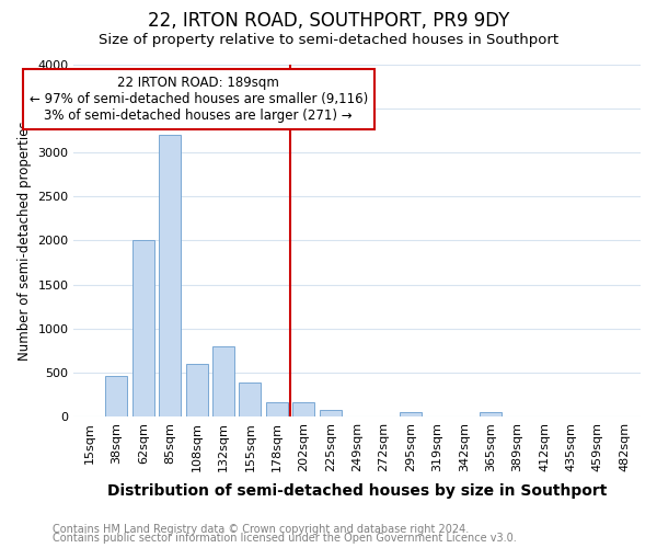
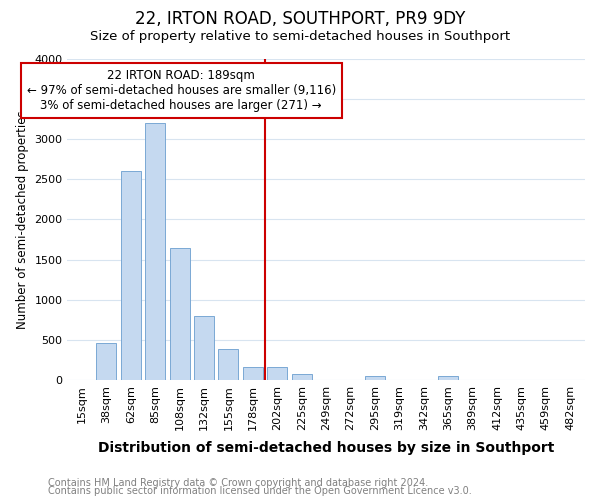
62sqm: 2000 -> 2600
108sqm: 600 -> 1640
